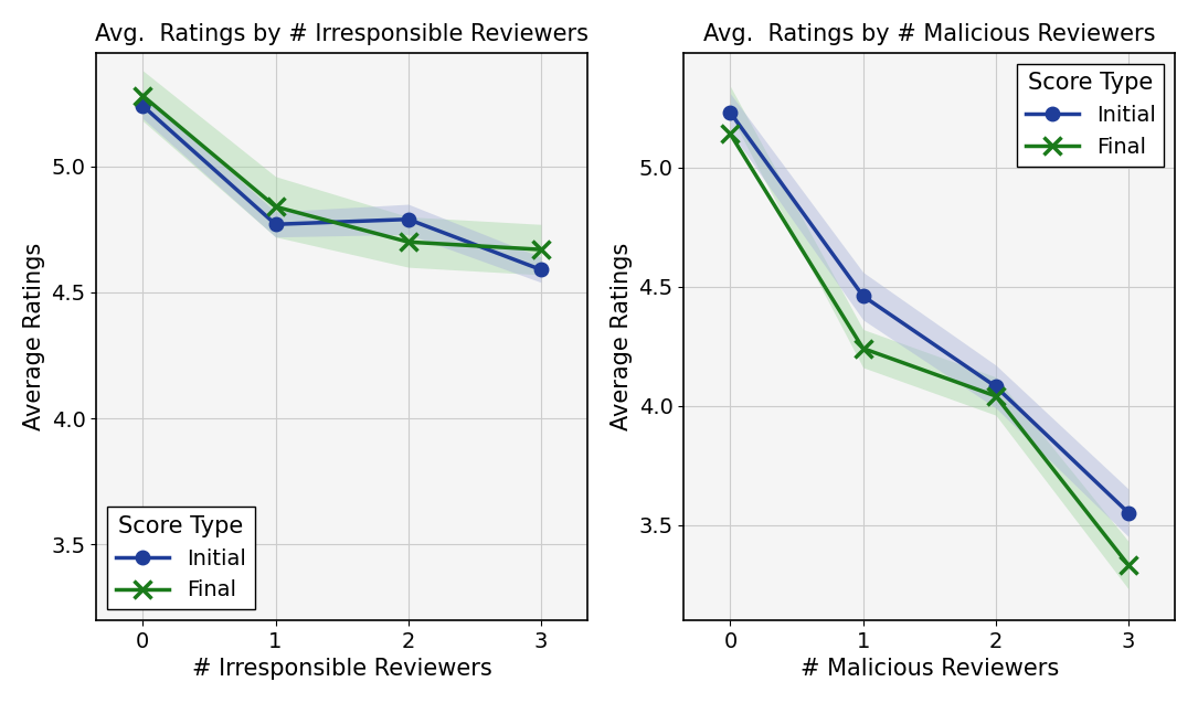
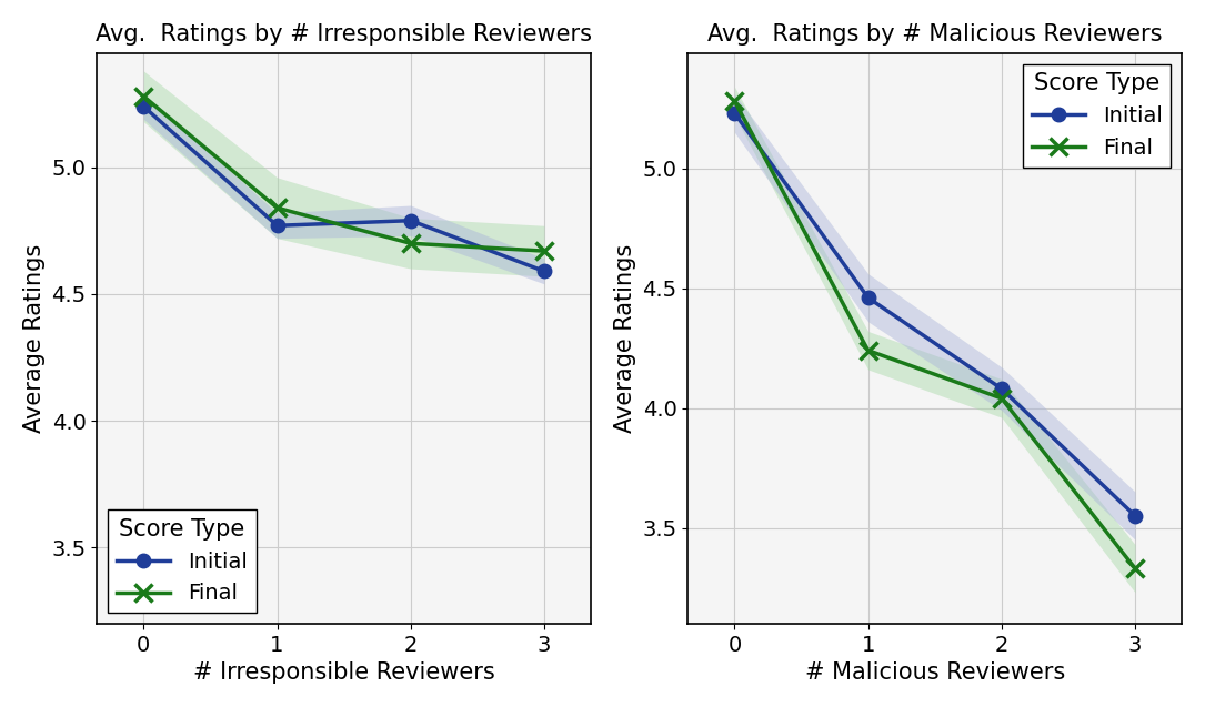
Avg. Ratings by # Malicious Reviewers/Final/0: 5.14 -> 5.28
